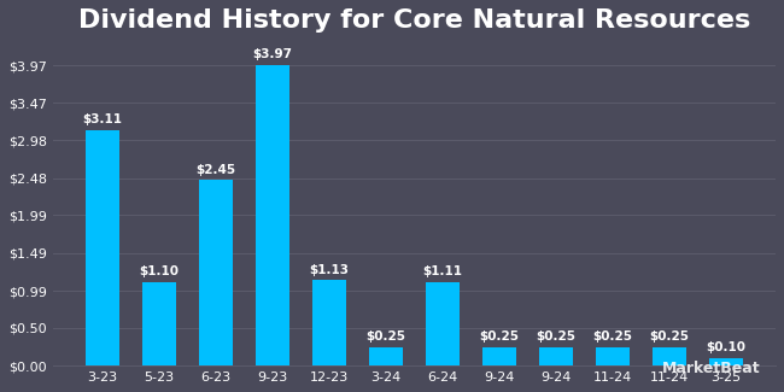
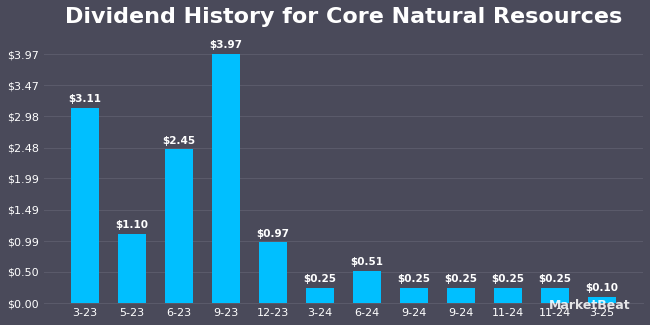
12-23: $1.13 -> $0.97
6-24: $1.11 -> $0.51
